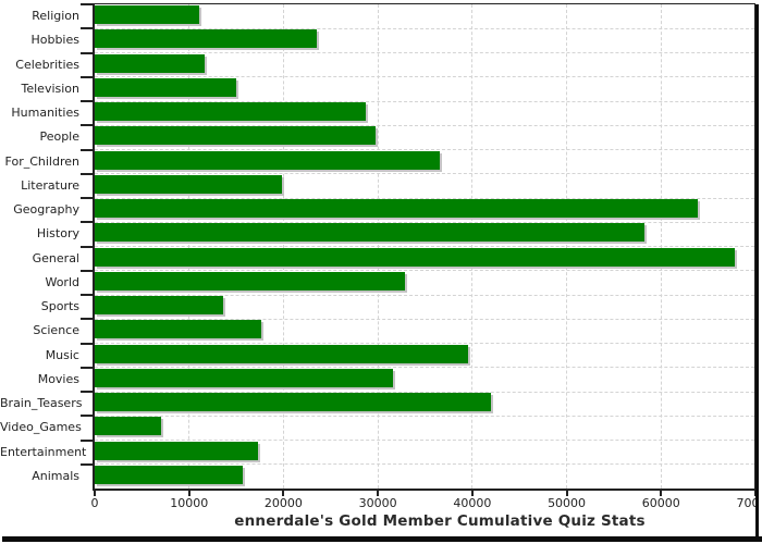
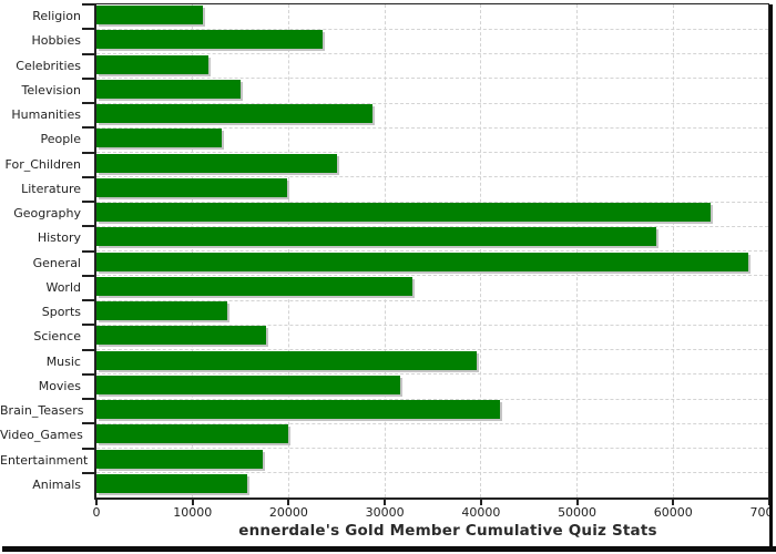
People: 30000 -> 13000
For_Children: 37000 -> 25000
Video_Games: 7000 -> 20000
